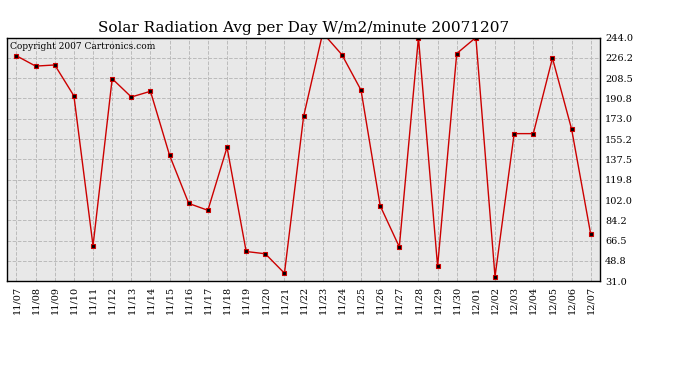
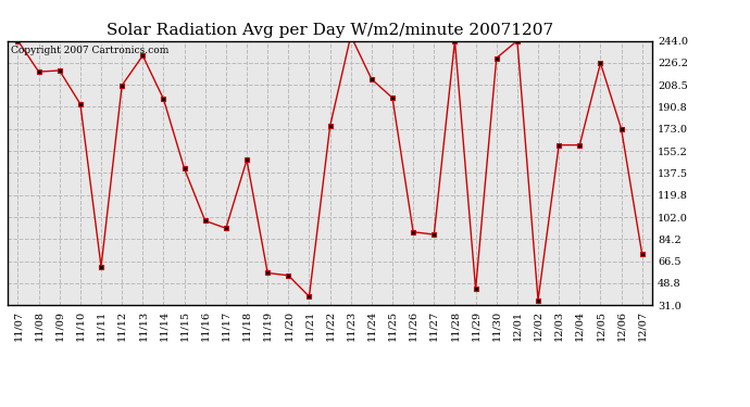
11/07: 228 -> 244
11/13: 192 -> 232
11/24: 229 -> 213
11/26: 97 -> 90
11/27: 61 -> 88
12/06: 164 -> 173
